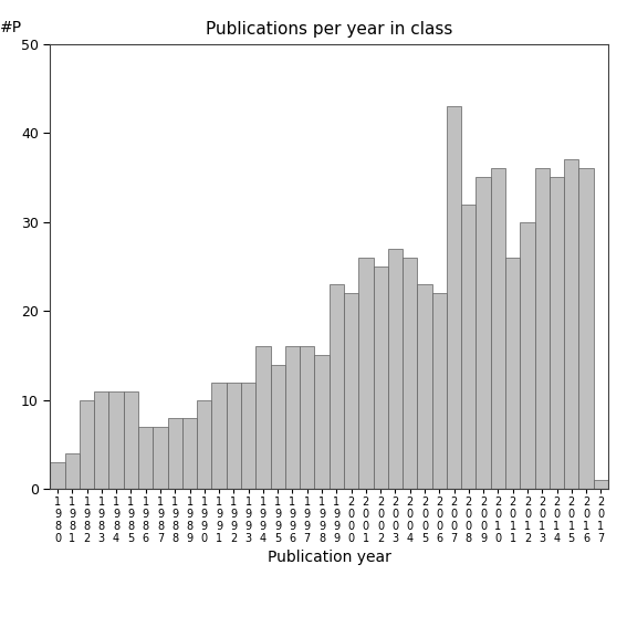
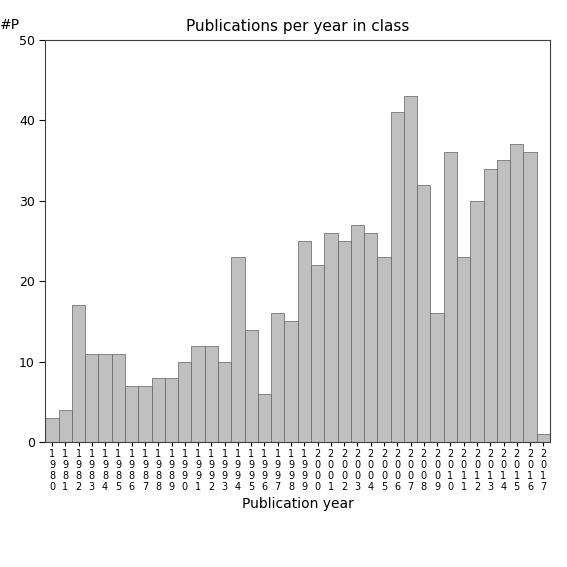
1 9 8 2: 10 -> 17
1 9 9 3: 12 -> 10
1 9 9 4: 16 -> 23
1 9 9 6: 16 -> 6
1 9 9 9: 23 -> 25
2 0 0 6: 22 -> 41
2 0 0 9: 35 -> 16
2 0 1 1: 26 -> 23
2 0 1 3: 36 -> 34
